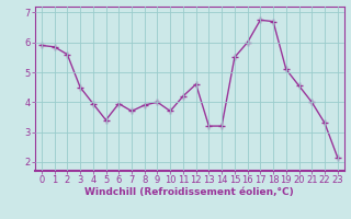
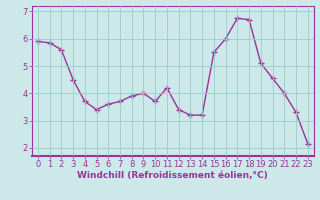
4: 3.95 -> 3.70
6: 3.95 -> 3.60
12: 4.60 -> 3.40
